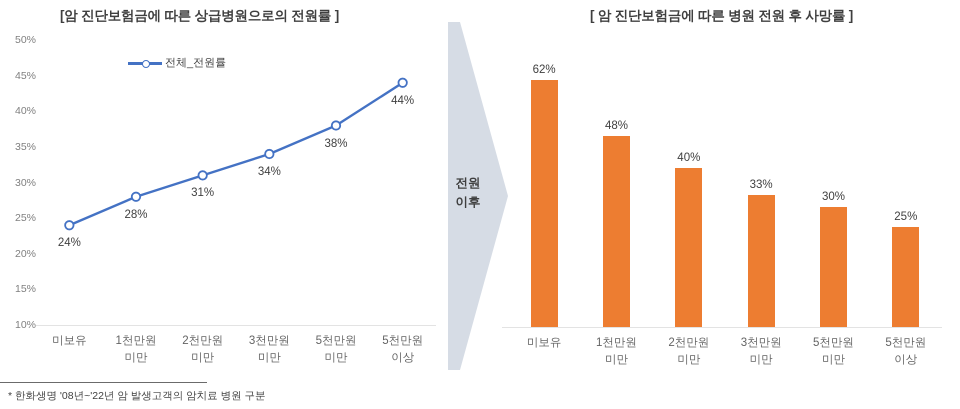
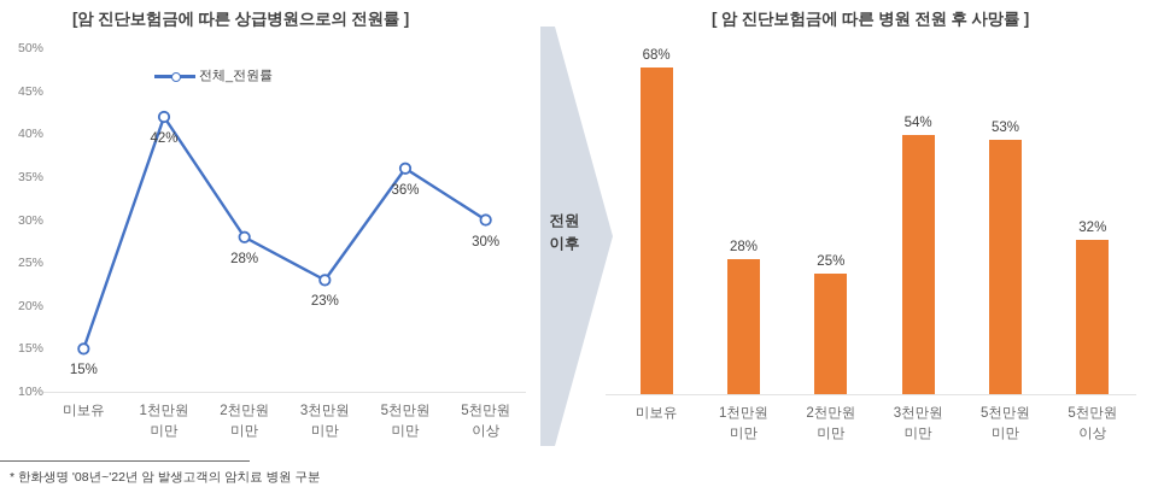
[암 진단보험금에 따른 상급병원으로의 전원률 ]/미보유: 24% -> 15%
[암 진단보험금에 따른 상급병원으로의 전원률 ]/1천만원 미만: 28% -> 42%
[암 진단보험금에 따른 상급병원으로의 전원률 ]/2천만원 미만: 31% -> 28%
[암 진단보험금에 따른 상급병원으로의 전원률 ]/3천만원 미만: 34% -> 23%
[암 진단보험금에 따른 상급병원으로의 전원률 ]/5천만원 미만: 38% -> 36%
[암 진단보험금에 따른 상급병원으로의 전원률 ]/5천만원 이상: 44% -> 30%
[ 암 진단보험금에 따른 병원 전원 후 사망률 ]/미보유: 62% -> 68%
[ 암 진단보험금에 따른 병원 전원 후 사망률 ]/1천만원 미만: 48% -> 28%
[ 암 진단보험금에 따른 병원 전원 후 사망률 ]/2천만원 미만: 40% -> 25%
[ 암 진단보험금에 따른 병원 전원 후 사망률 ]/3천만원 미만: 33% -> 54%
[ 암 진단보험금에 따른 병원 전원 후 사망률 ]/5천만원 미만: 30% -> 53%
[ 암 진단보험금에 따른 병원 전원 후 사망률 ]/5천만원 이상: 25% -> 32%
